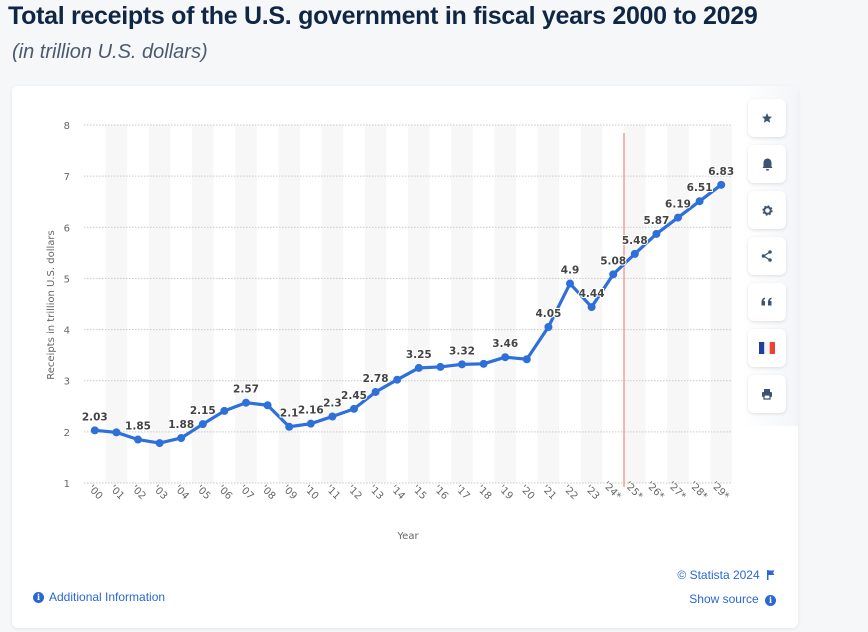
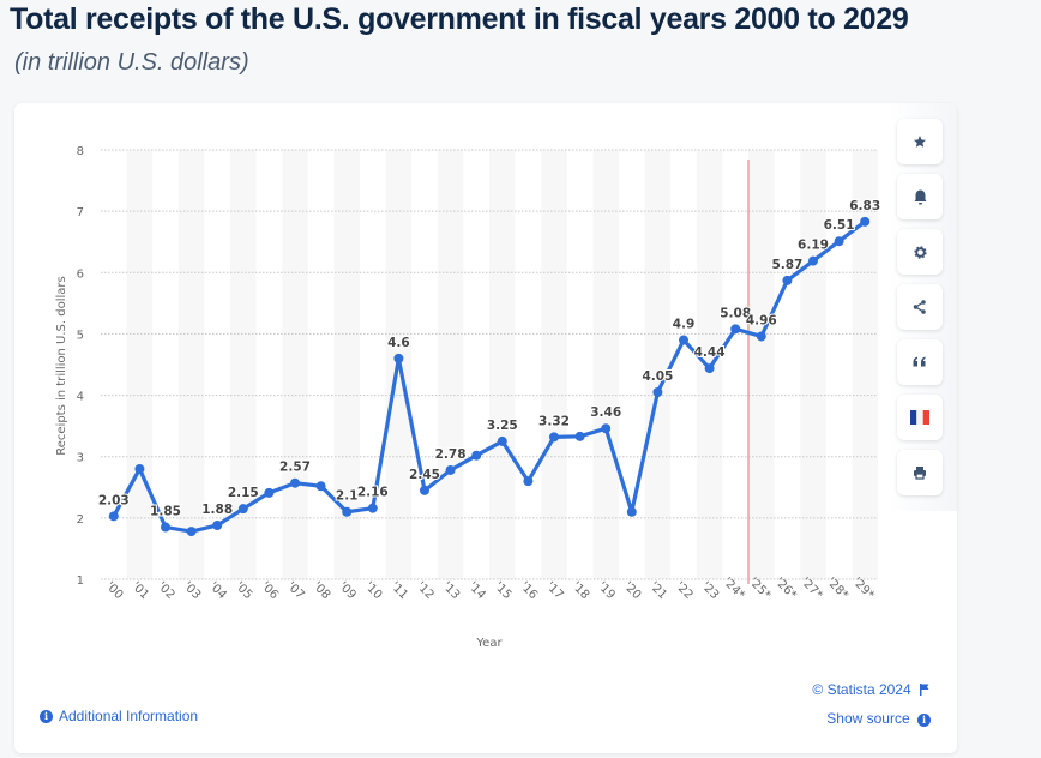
'01: 2.0 -> 2.8
'11: 2.3 -> 4.6
'16: 3.3 -> 2.6
'20: 3.4 -> 2.1
'25*: 5.48 -> 4.96
